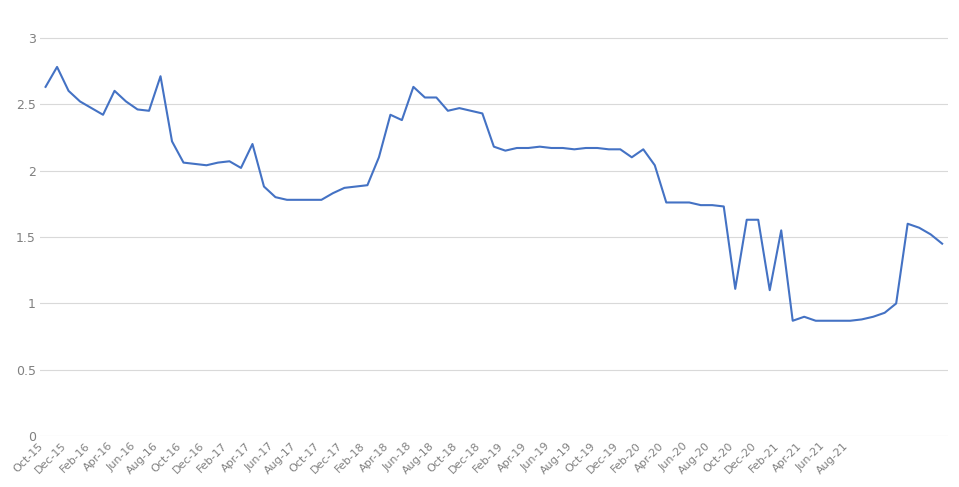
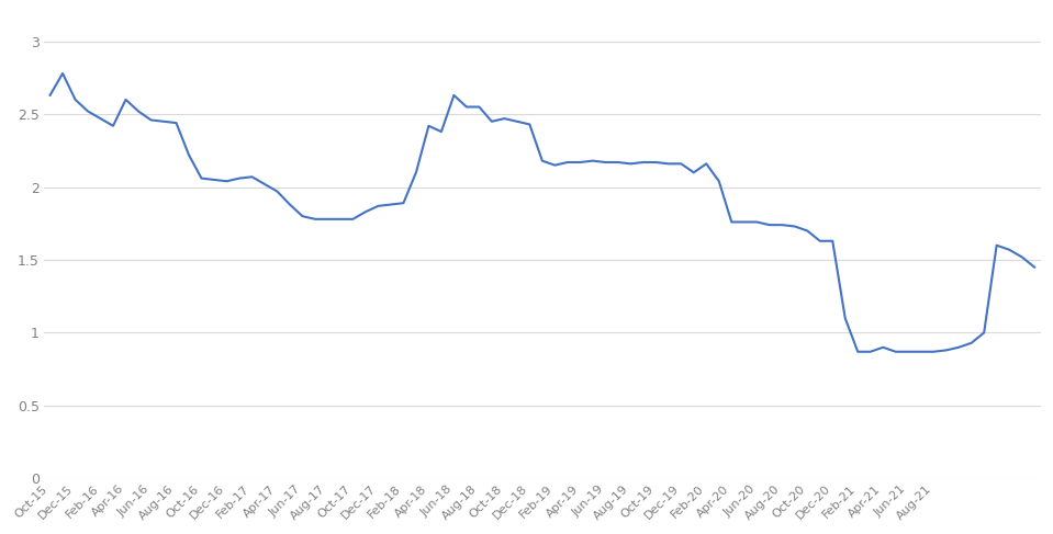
Aug-16: 2.71 -> 2.44
Apr-17: 2.20 -> 1.97
Oct-20: 1.11 -> 1.70
Feb-21: 1.55 -> 0.87
